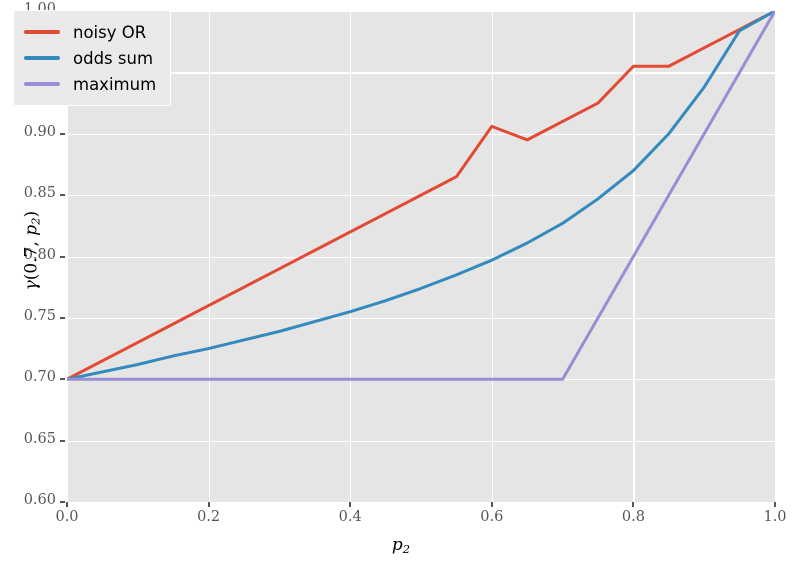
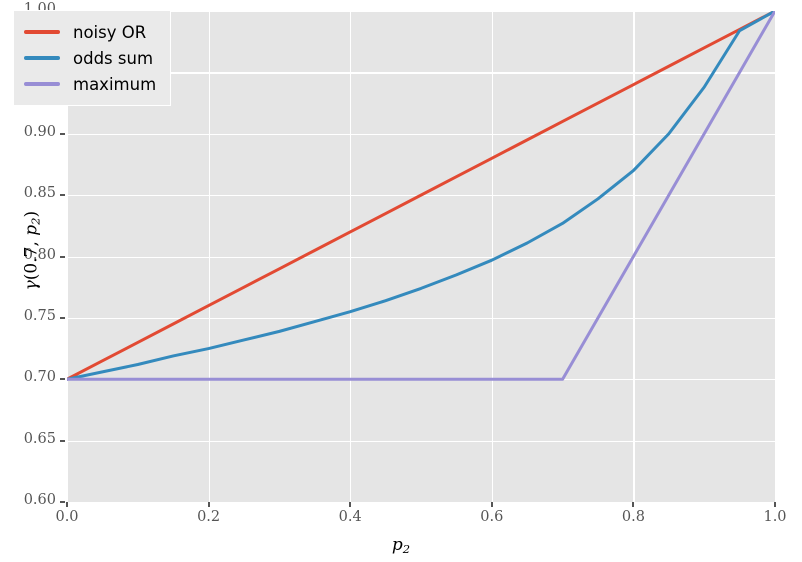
noisy OR/0.6: 0.906 -> 0.880
noisy OR/0.8: 0.955 -> 0.940
